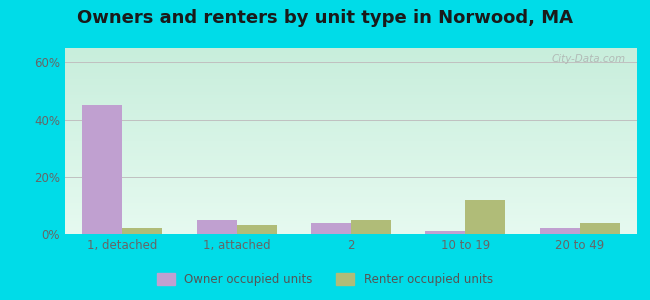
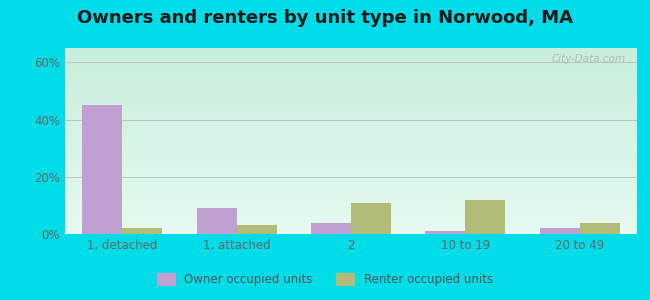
Owner occupied units/1, attached: 5% -> 9%
Renter occupied units/2: 5% -> 11%
